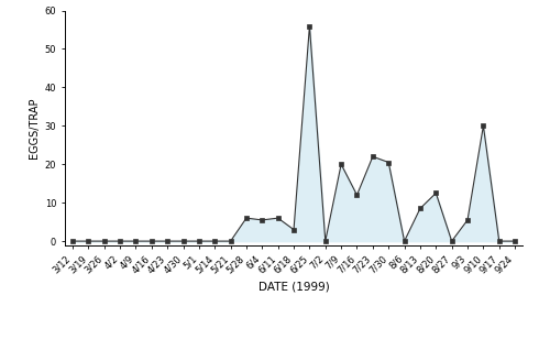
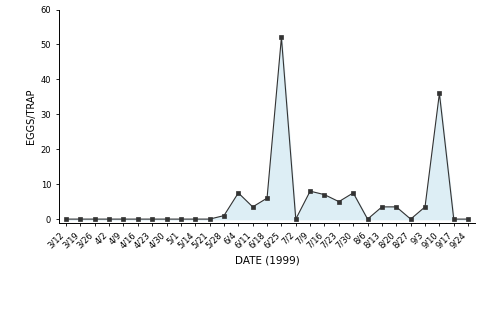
5/28: 6.0 -> 1.0
6/4: 5.5 -> 7.5
6/11: 6.0 -> 3.5
6/18: 3.0 -> 6.0
6/25: 56.0 -> 52.0
7/9: 20.0 -> 8.0
7/16: 12.0 -> 7.0
7/23: 22.0 -> 5.0
7/30: 20.5 -> 7.5
8/13: 8.5 -> 3.5
8/20: 12.5 -> 3.5
9/3: 5.5 -> 3.5
9/10: 30.0 -> 36.0
